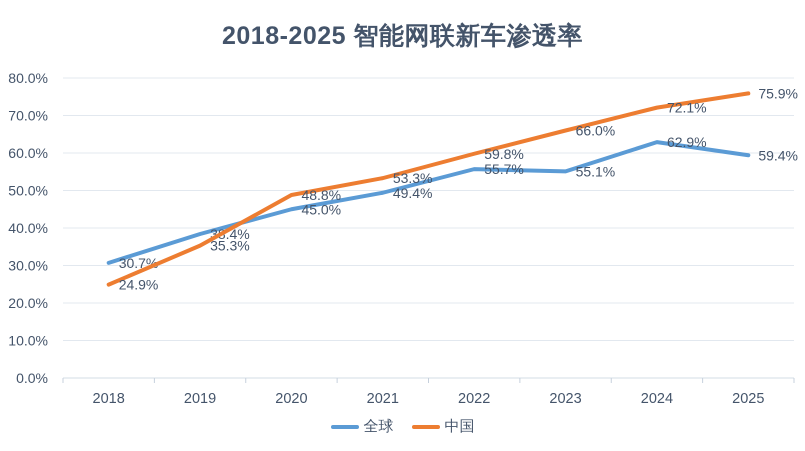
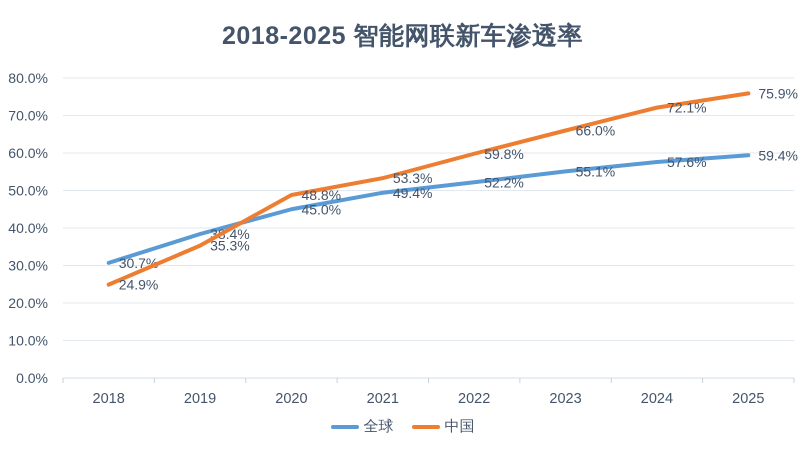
全球/2022: 55.7% -> 52.2%
全球/2024: 62.9% -> 57.6%
